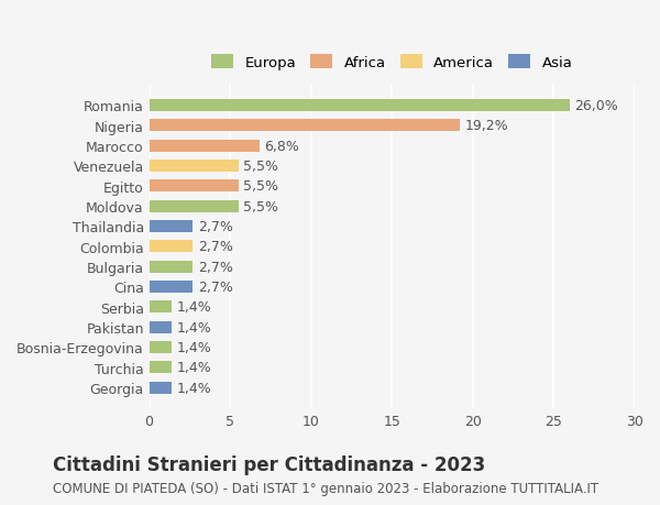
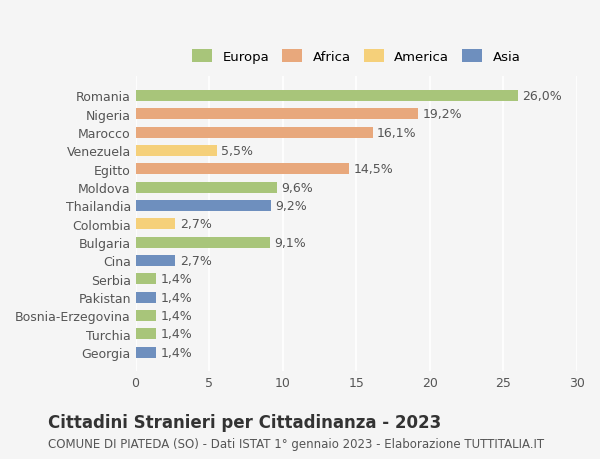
Marocco: 6,8% -> 16,1%
Egitto: 5,5% -> 14,5%
Moldova: 5,5% -> 9,6%
Thailandia: 2,7% -> 9,2%
Bulgaria: 2,7% -> 9,1%
